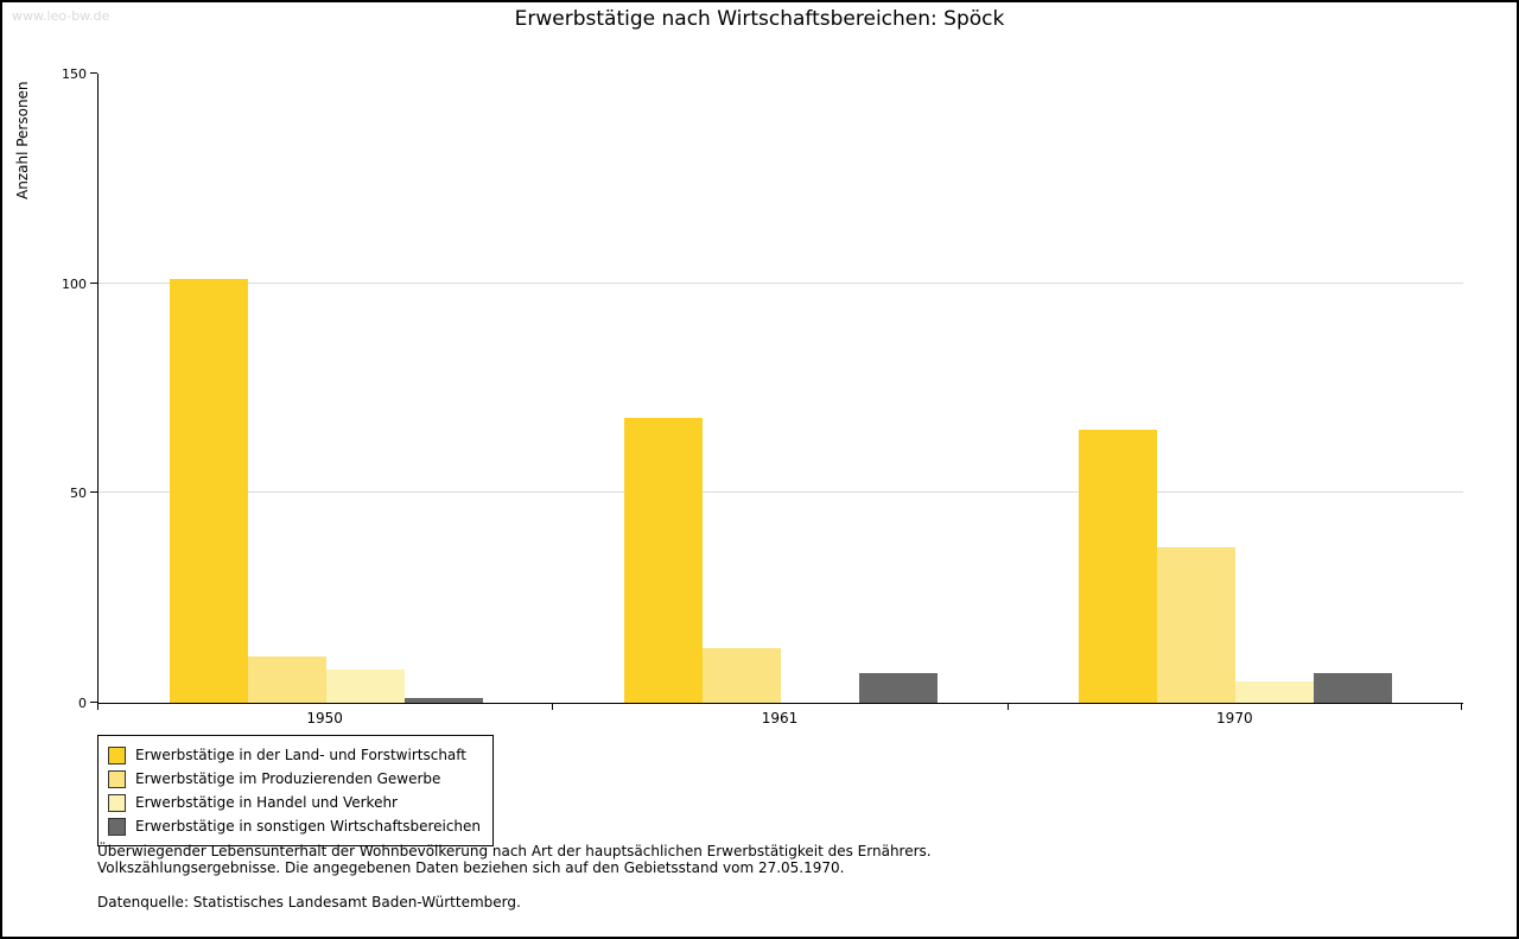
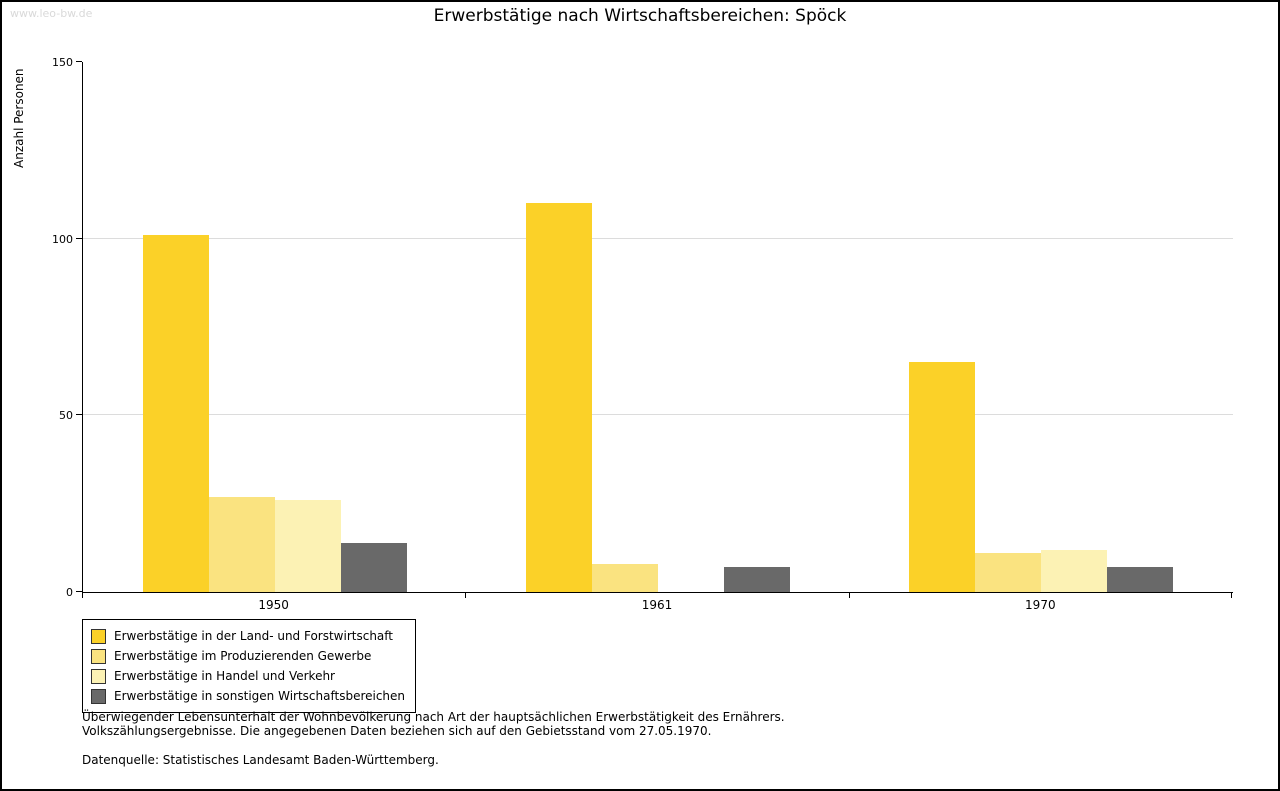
Erwerbstätige im Produzierenden Gewerbe/1950: 11 -> 27
Erwerbstätige in Handel und Verkehr/1950: 8 -> 26
Erwerbstätige in sonstigen Wirtschaftsbereichen/1950: 1 -> 14
Erwerbstätige in der Land- und Forstwirtschaft/1961: 68 -> 110
Erwerbstätige im Produzierenden Gewerbe/1961: 13 -> 8
Erwerbstätige im Produzierenden Gewerbe/1970: 37 -> 11
Erwerbstätige in Handel und Verkehr/1970: 5 -> 12
